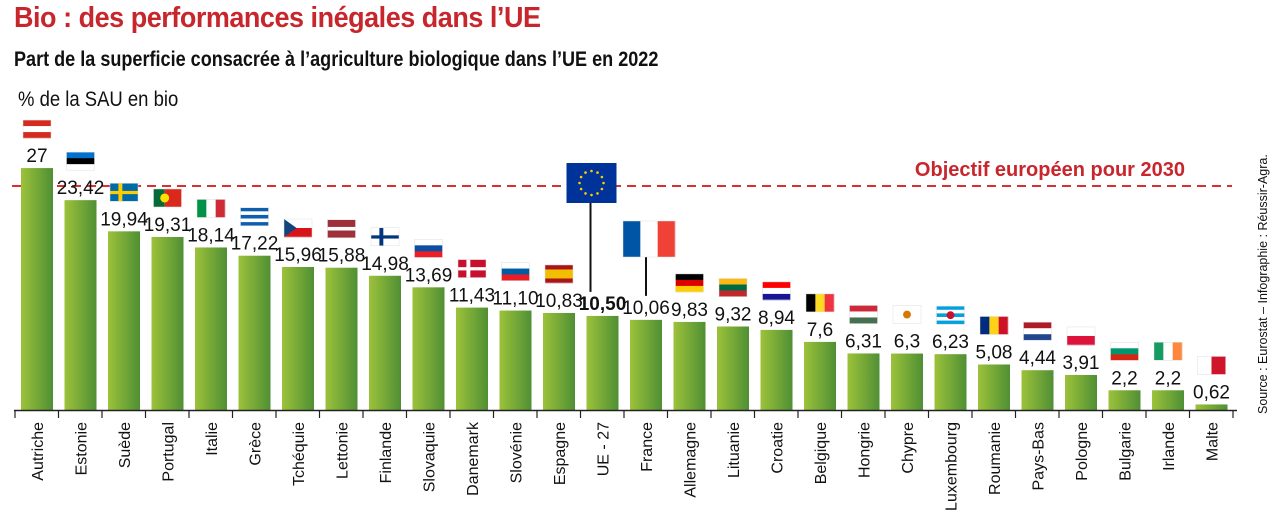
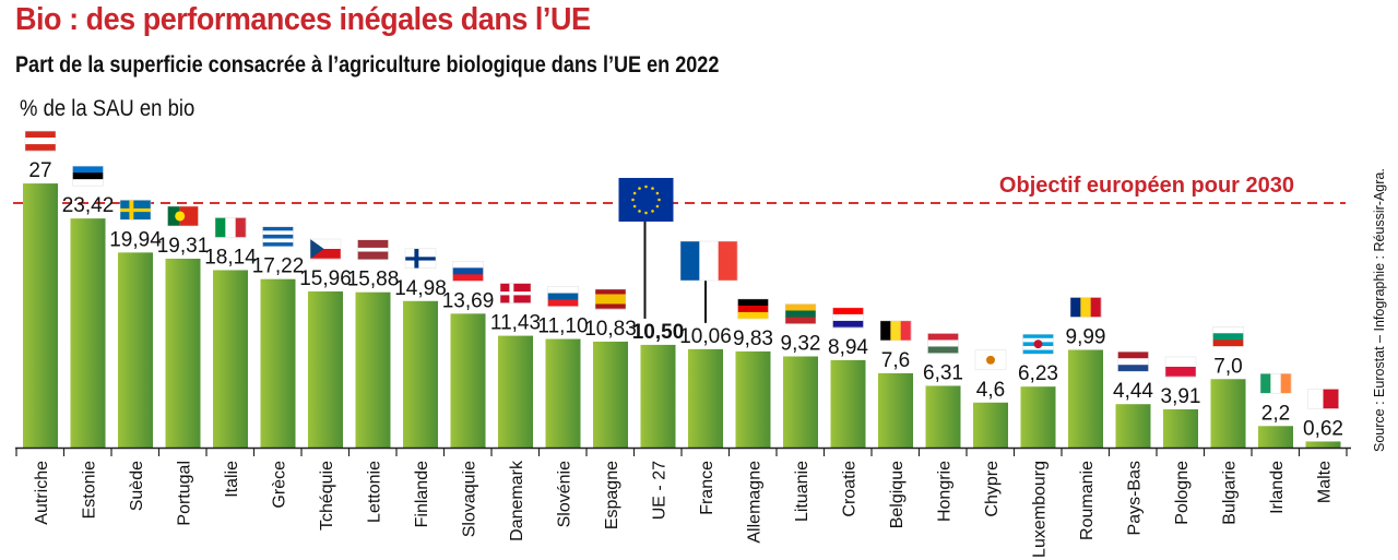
Chypre: 6,3 -> 4,6
Roumanie: 5,08 -> 9,99
Bulgarie: 2,2 -> 7,0
